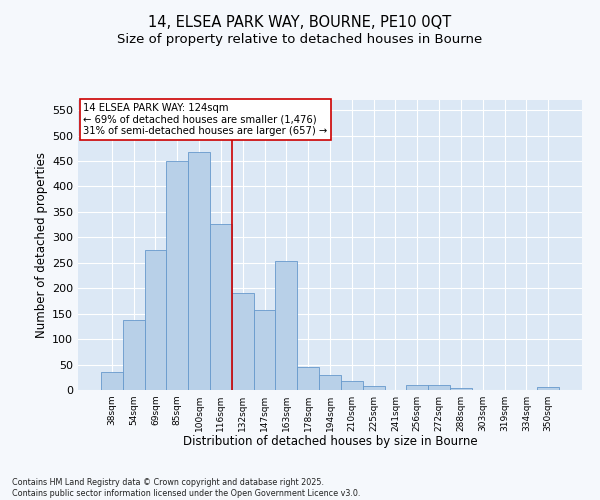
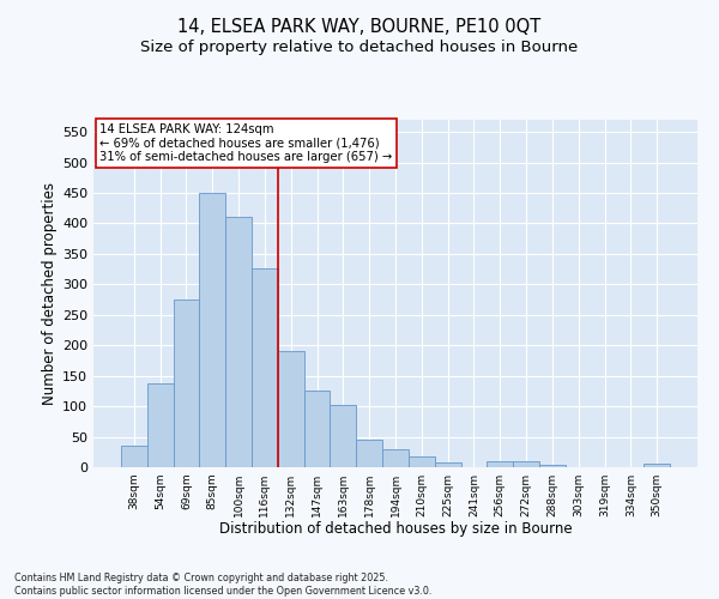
100sqm: 468 -> 410
147sqm: 158 -> 125
163sqm: 254 -> 102
